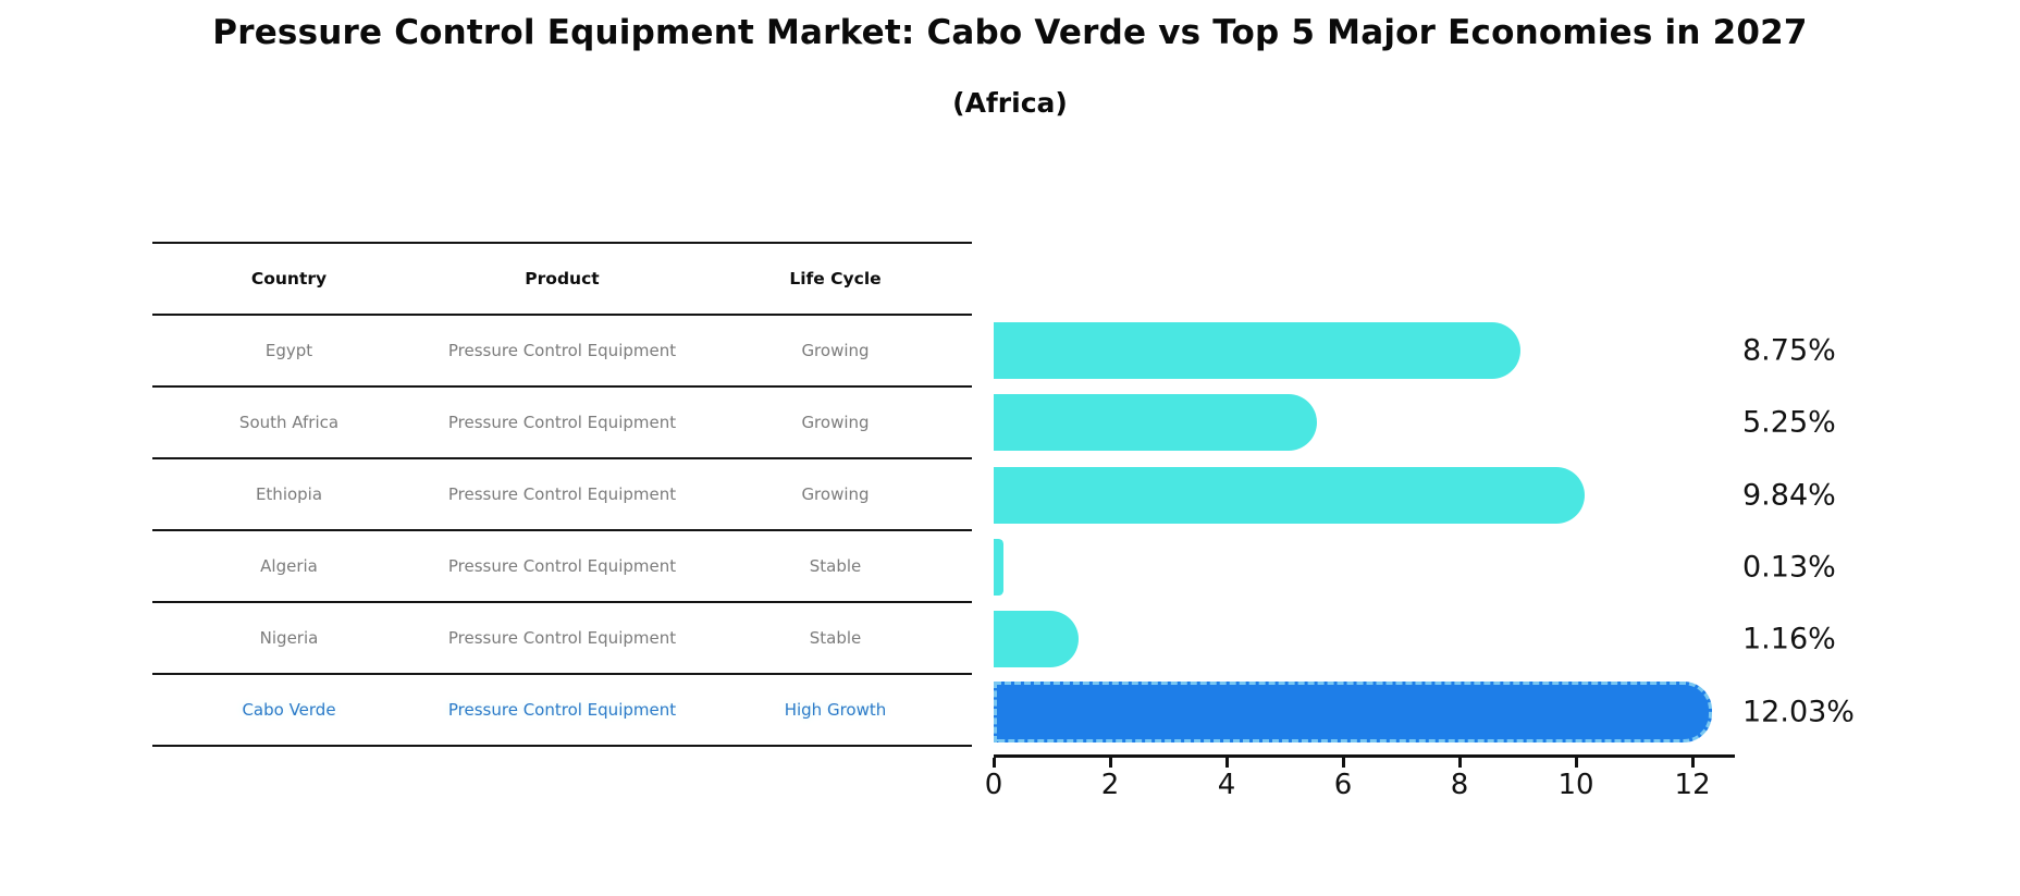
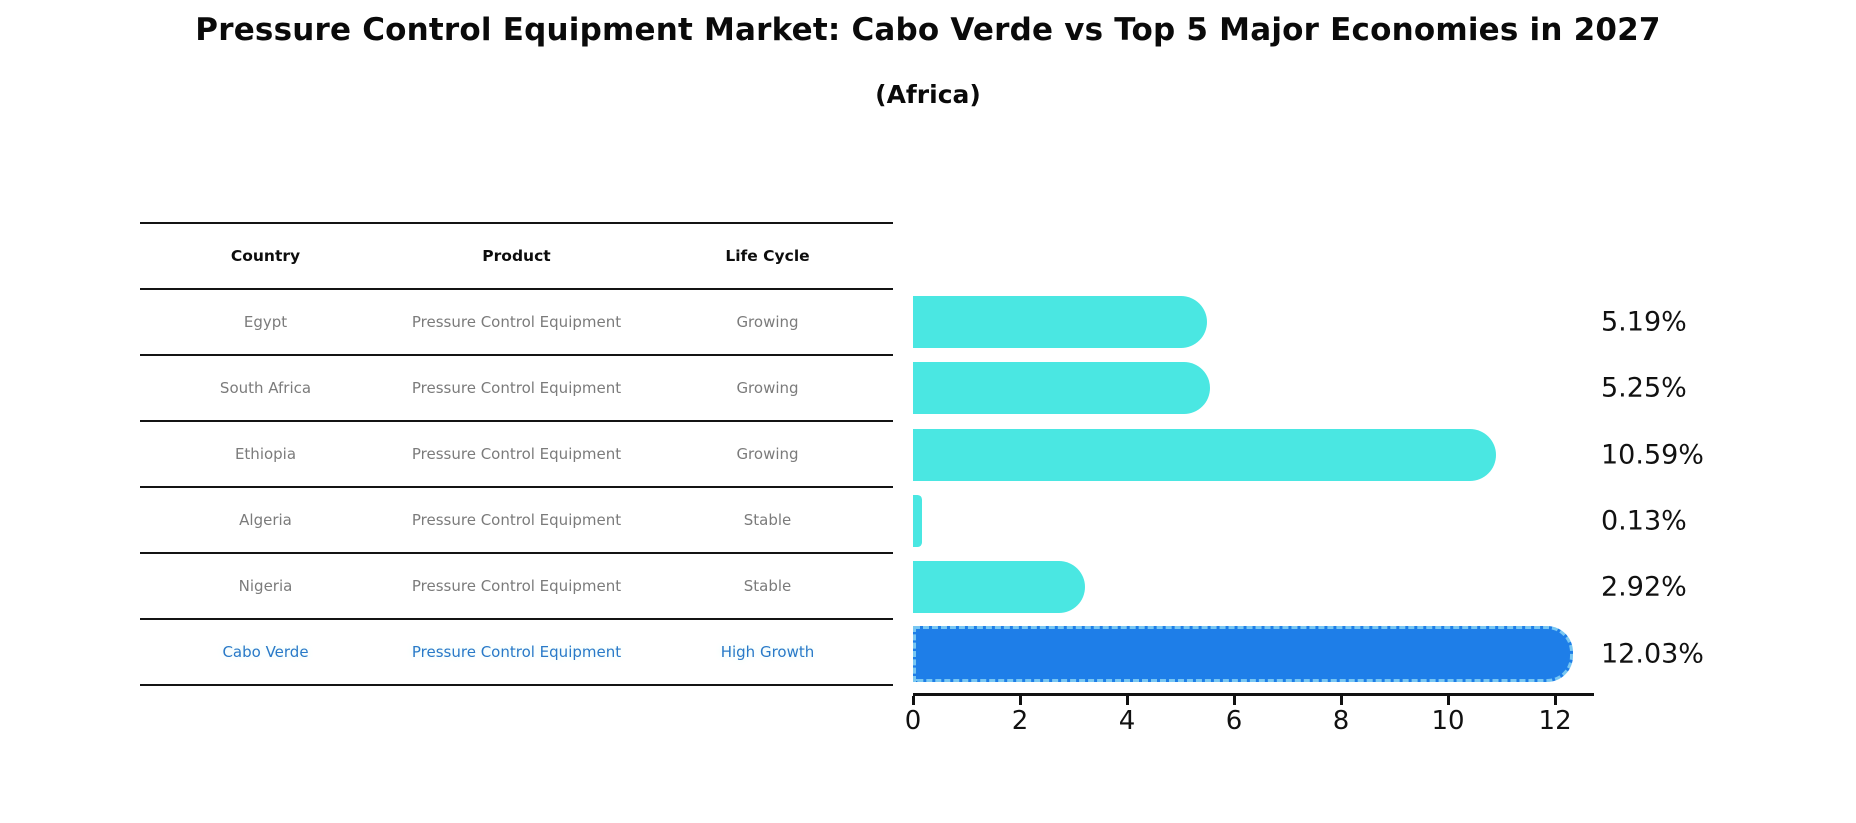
Egypt: 8.75% -> 5.19%
Ethiopia: 9.84% -> 10.59%
Nigeria: 1.16% -> 2.92%
